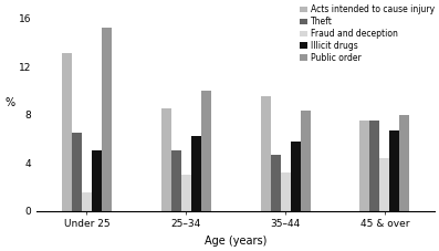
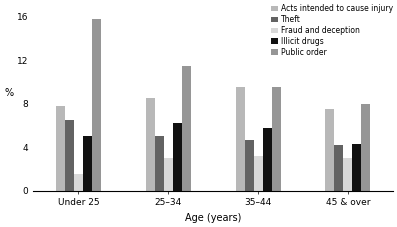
Acts intended to cause injury/Under 25: 13.1 -> 7.8
Public order/Under 25: 15.2 -> 15.8
Public order/25–34: 10.0 -> 11.5
Public order/35–44: 8.3 -> 9.5
Theft/45 & over: 7.5 -> 4.2
Fraud and deception/45 & over: 4.4 -> 3.0
Illicit drugs/45 & over: 6.7 -> 4.3
